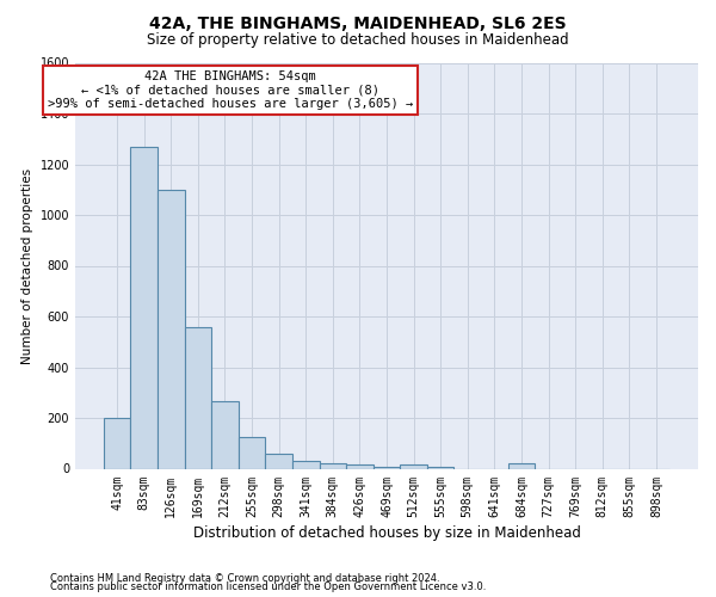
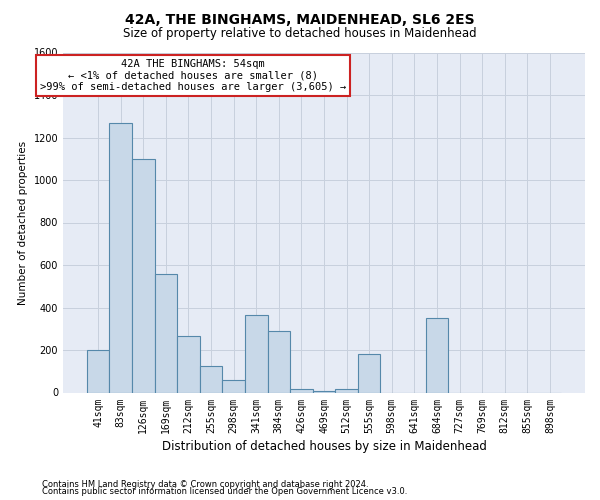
341sqm: 30 -> 365
384sqm: 20 -> 290
555sqm: 5 -> 180
684sqm: 20 -> 350
